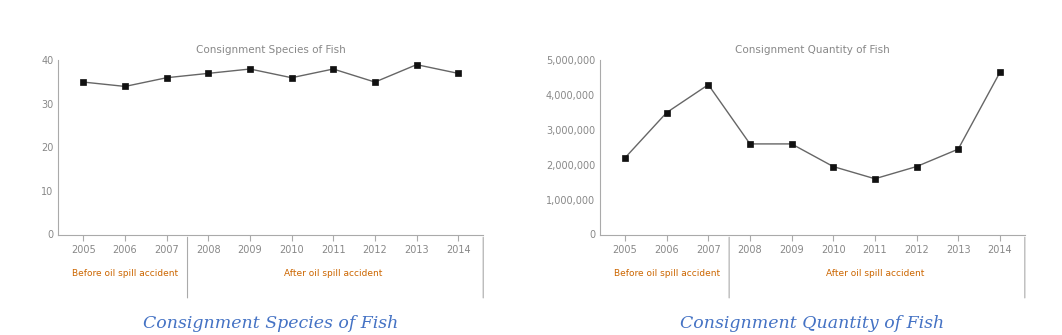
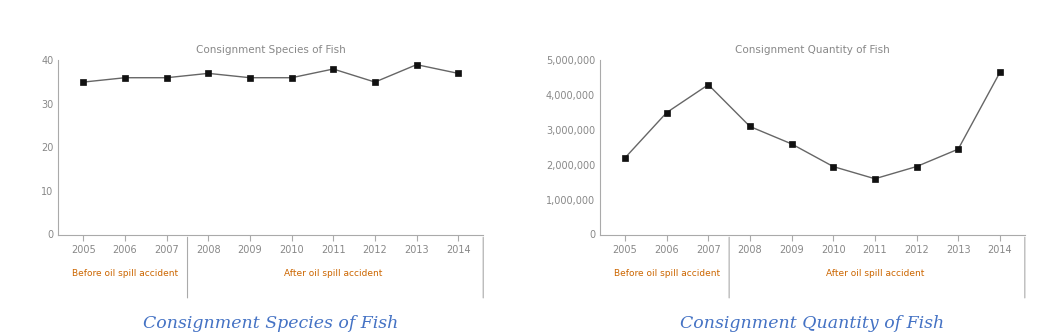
Consignment Species of Fish/2006: 34 -> 36
Consignment Species of Fish/2009: 38 -> 36
Consignment Quantity of Fish/2008: 2,600,000 -> 3,100,000
